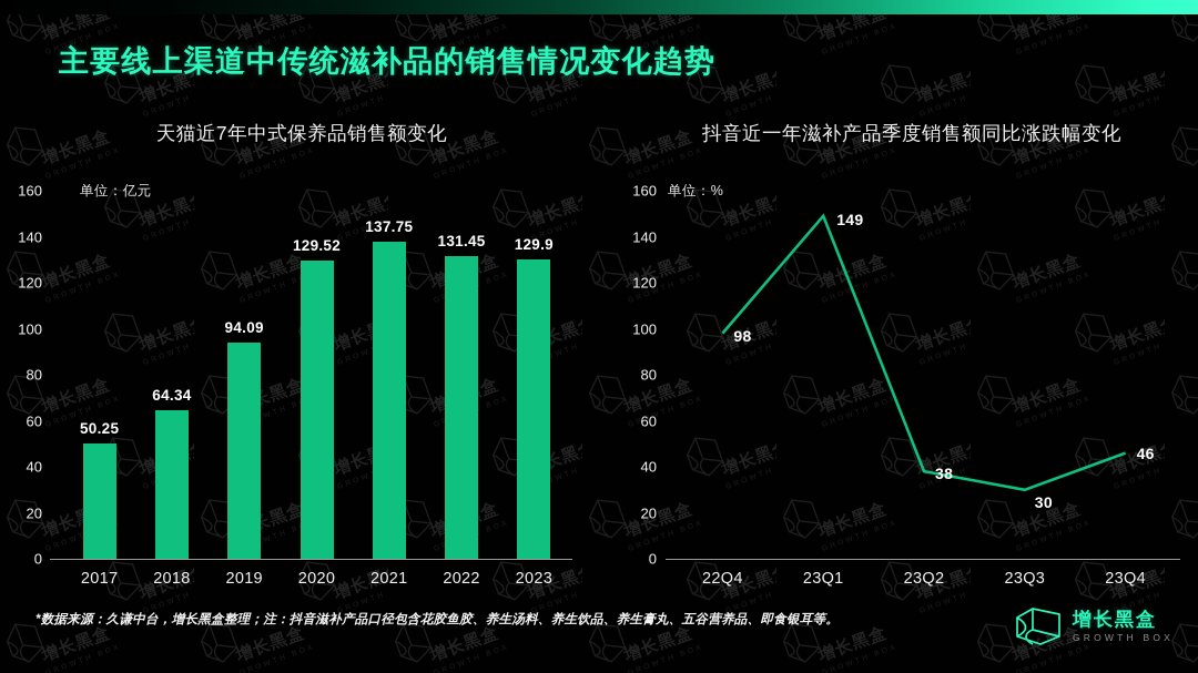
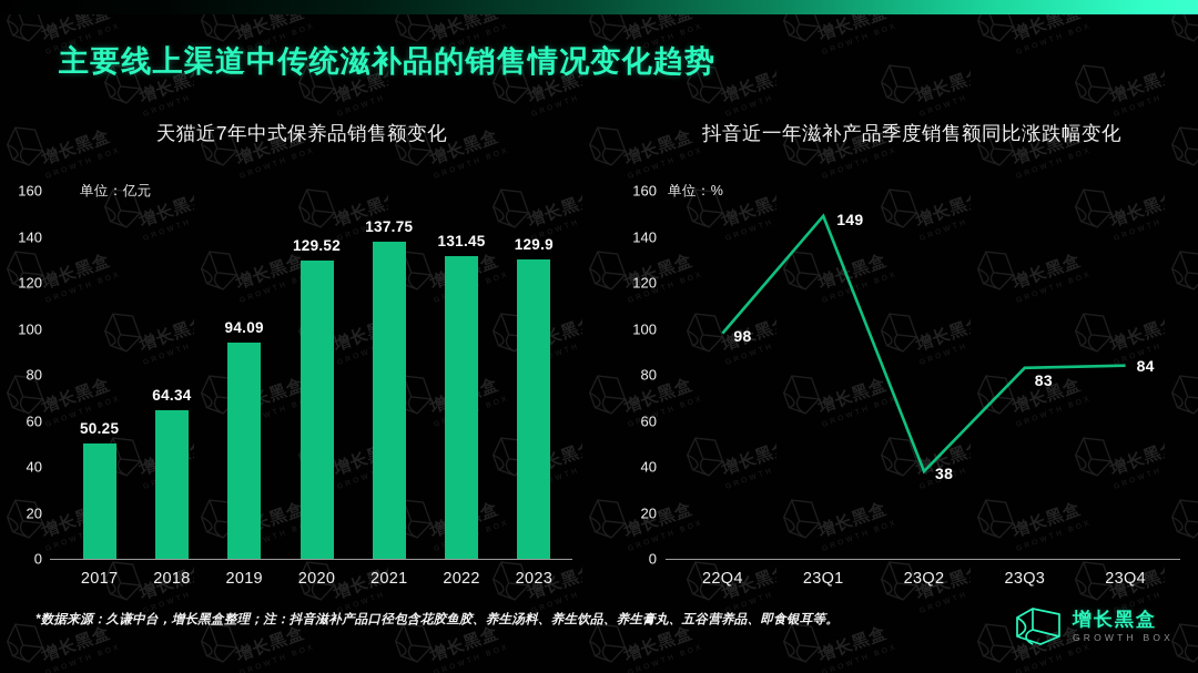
抖音近一年滋补产品季度销售额同比涨跌幅变化/23Q3: 30 -> 83
抖音近一年滋补产品季度销售额同比涨跌幅变化/23Q4: 46 -> 84
